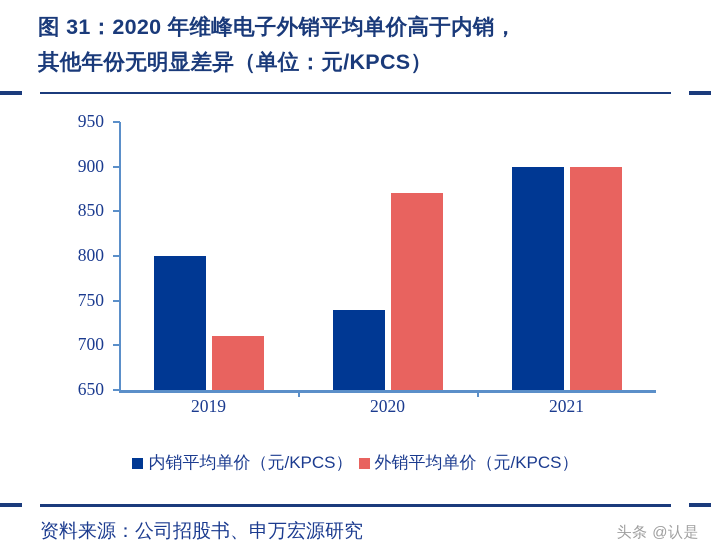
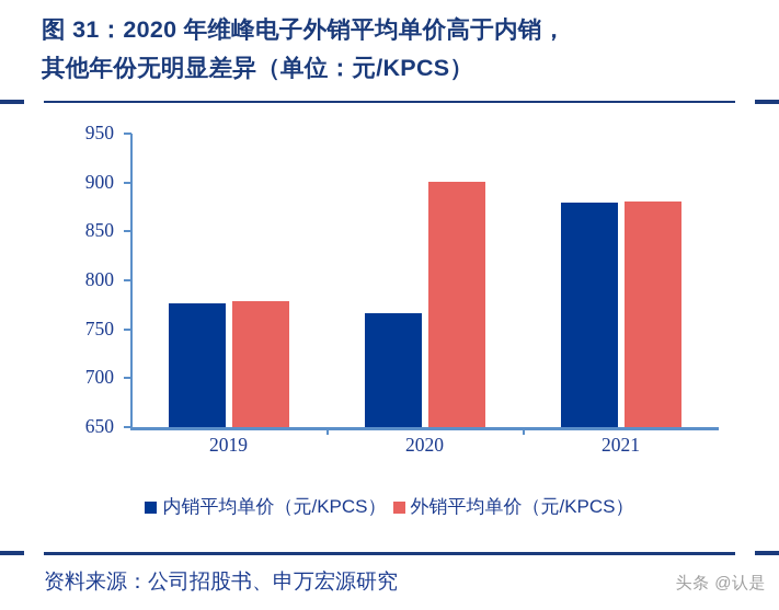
内销平均单价（元/KPCS）/2019: 800 -> 780
外销平均单价（元/KPCS）/2019: 710 -> 780
内销平均单价（元/KPCS）/2020: 740 -> 770
外销平均单价（元/KPCS）/2020: 870 -> 900
内销平均单价（元/KPCS）/2021: 900 -> 880
外销平均单价（元/KPCS）/2021: 900 -> 880
